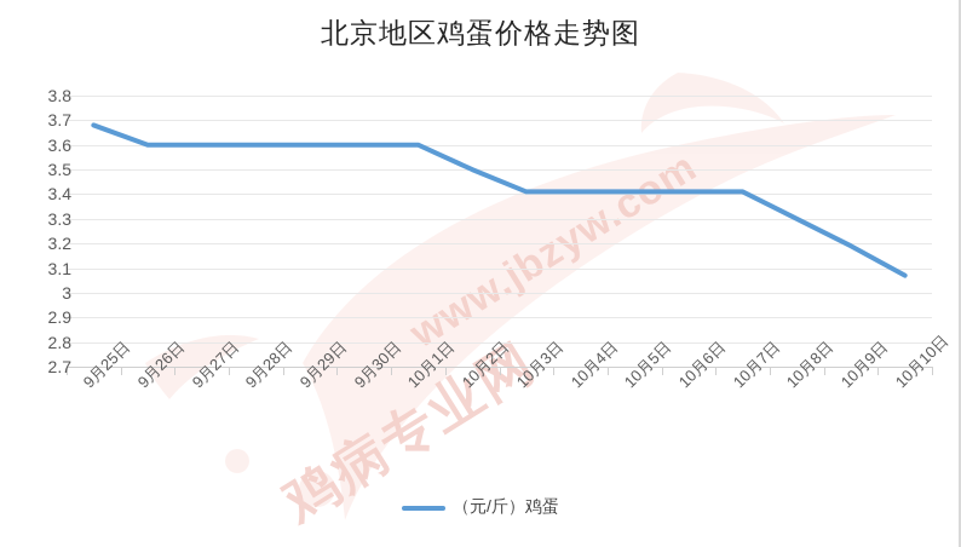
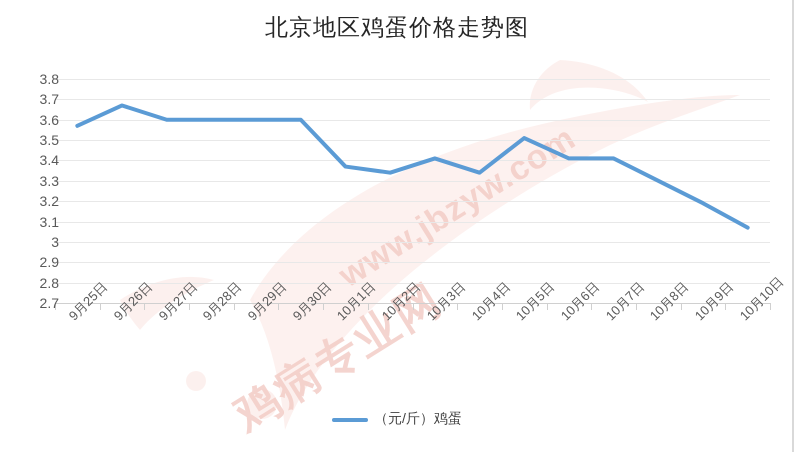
9月25日: 3.68 -> 3.57
9月26日: 3.60 -> 3.67
10月1日: 3.60 -> 3.37
10月2日: 3.50 -> 3.34
10月4日: 3.41 -> 3.34
10月5日: 3.41 -> 3.51
